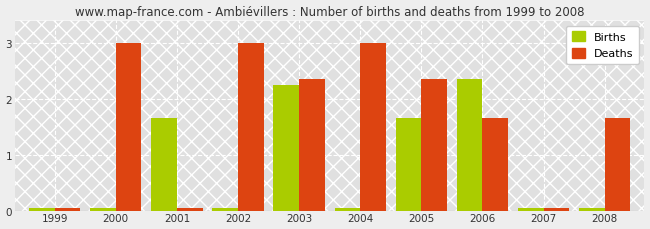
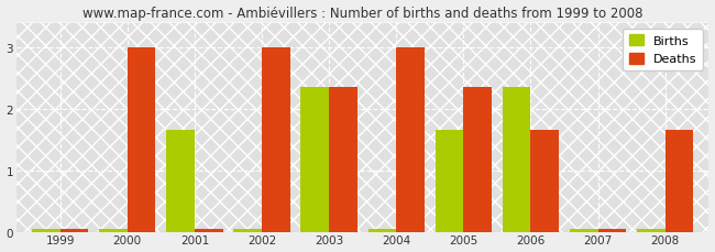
Births/2003: 2.24 -> 2.35
